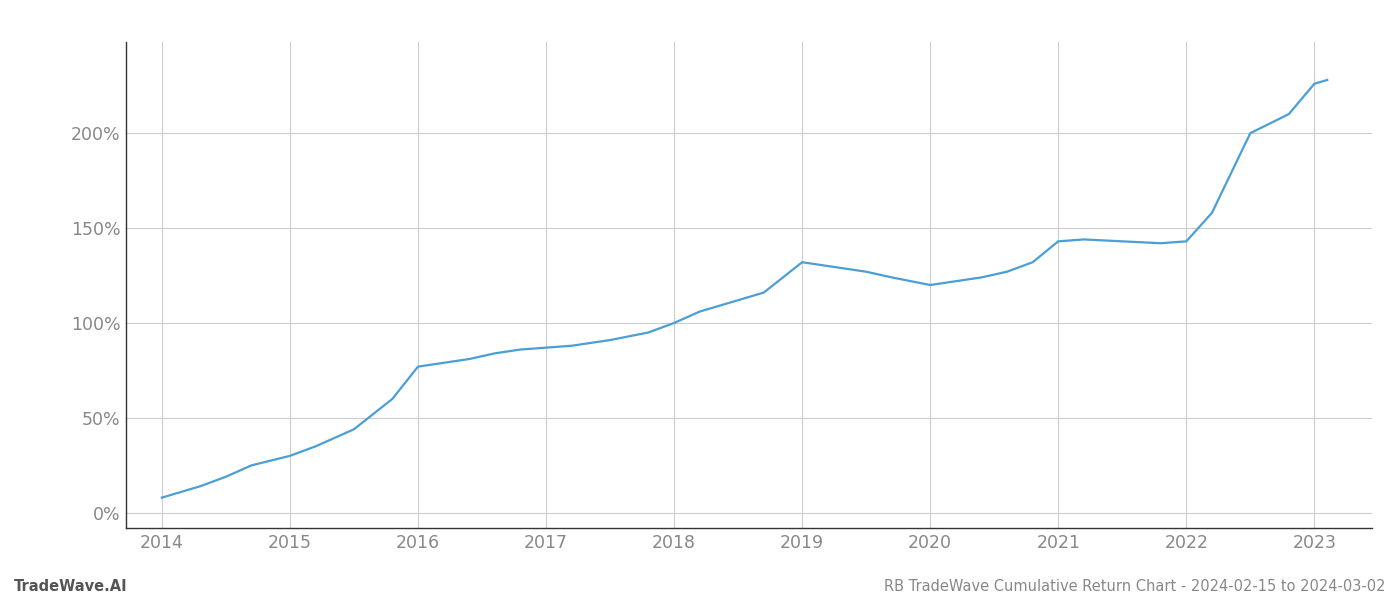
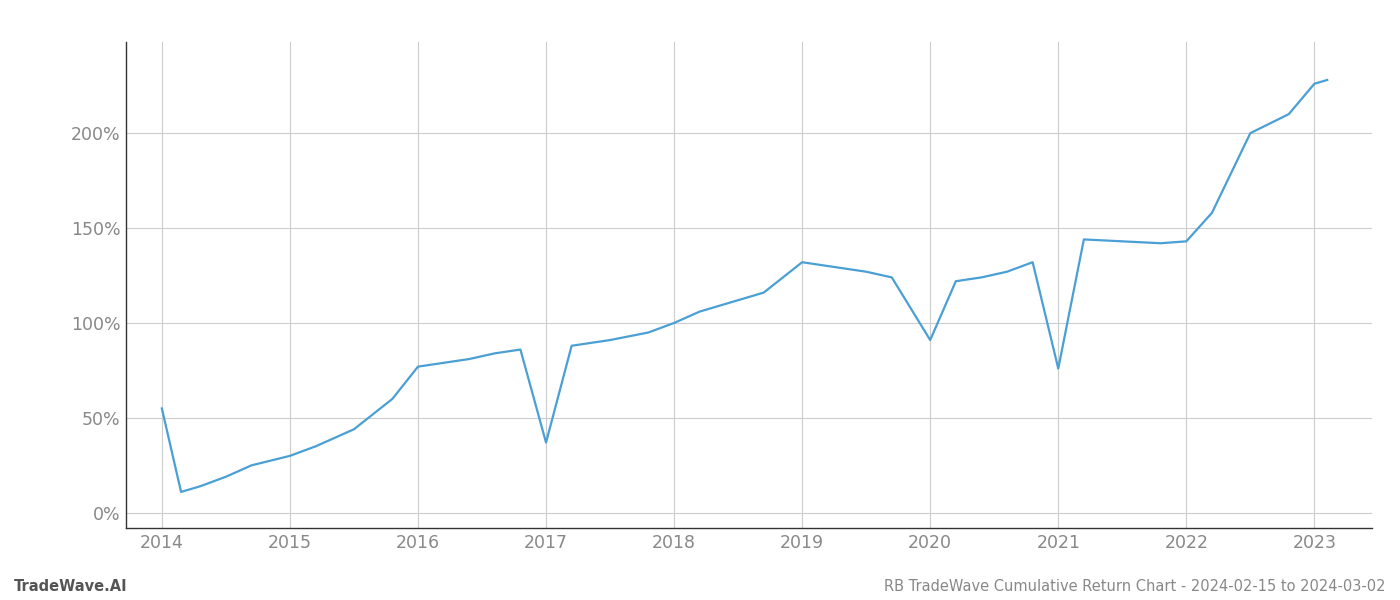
2014: 8% -> 55%
2017: 87% -> 37%
2020: 120% -> 91%
2021: 143% -> 76%
